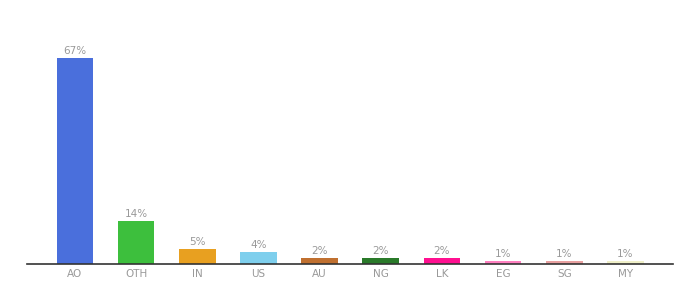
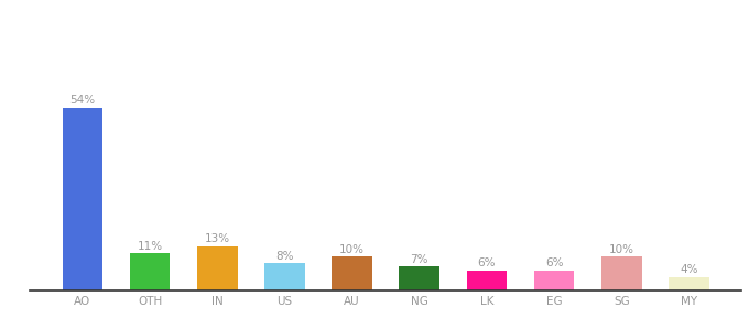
AO: 67% -> 54%
OTH: 14% -> 11%
IN: 5% -> 13%
US: 4% -> 8%
AU: 2% -> 10%
NG: 2% -> 7%
LK: 2% -> 6%
EG: 1% -> 6%
SG: 1% -> 10%
MY: 1% -> 4%
